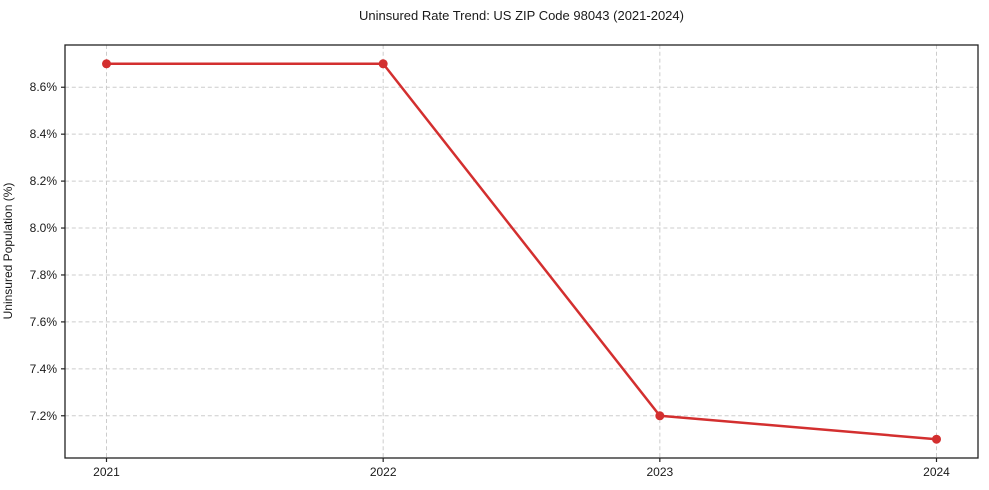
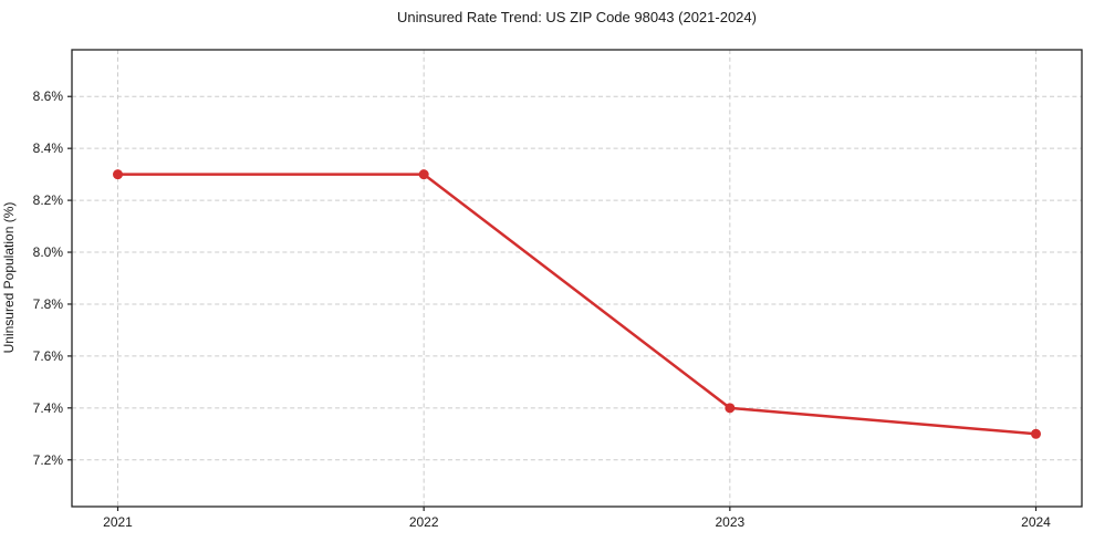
2021: 8.7% -> 8.3%
2022: 8.7% -> 8.3%
2023: 7.2% -> 7.4%
2024: 7.1% -> 7.3%
